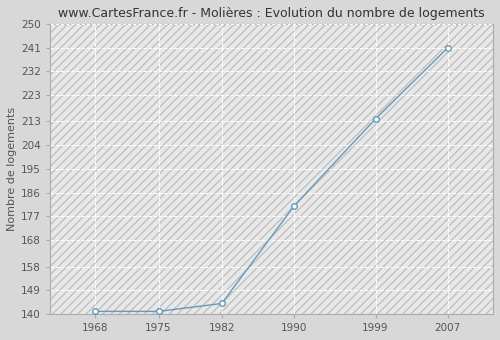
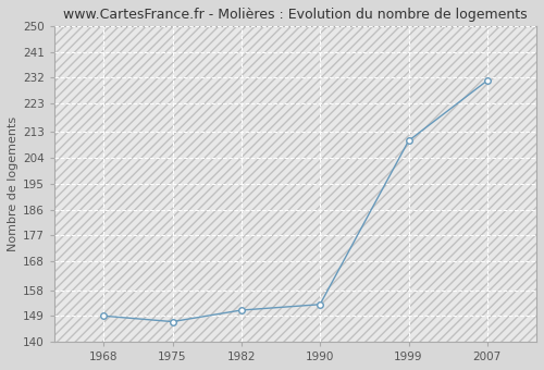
1968: 141 -> 149
1975: 141 -> 147
1982: 144 -> 151
1990: 181 -> 153
1999: 214 -> 210
2007: 241 -> 231
